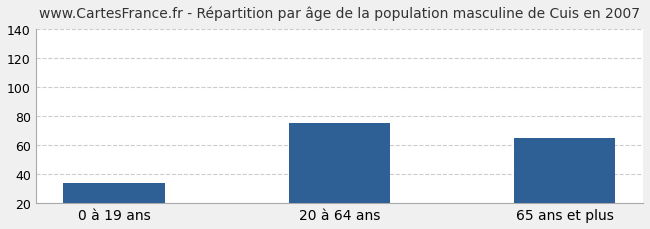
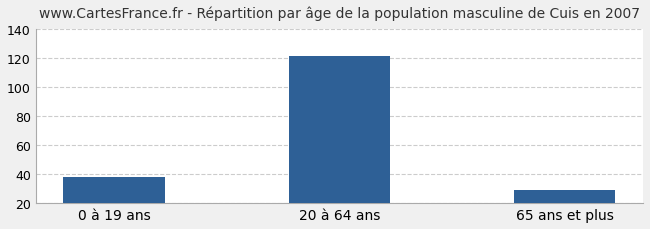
0 à 19 ans: 34 -> 38
20 à 64 ans: 75 -> 121
65 ans et plus: 65 -> 29
